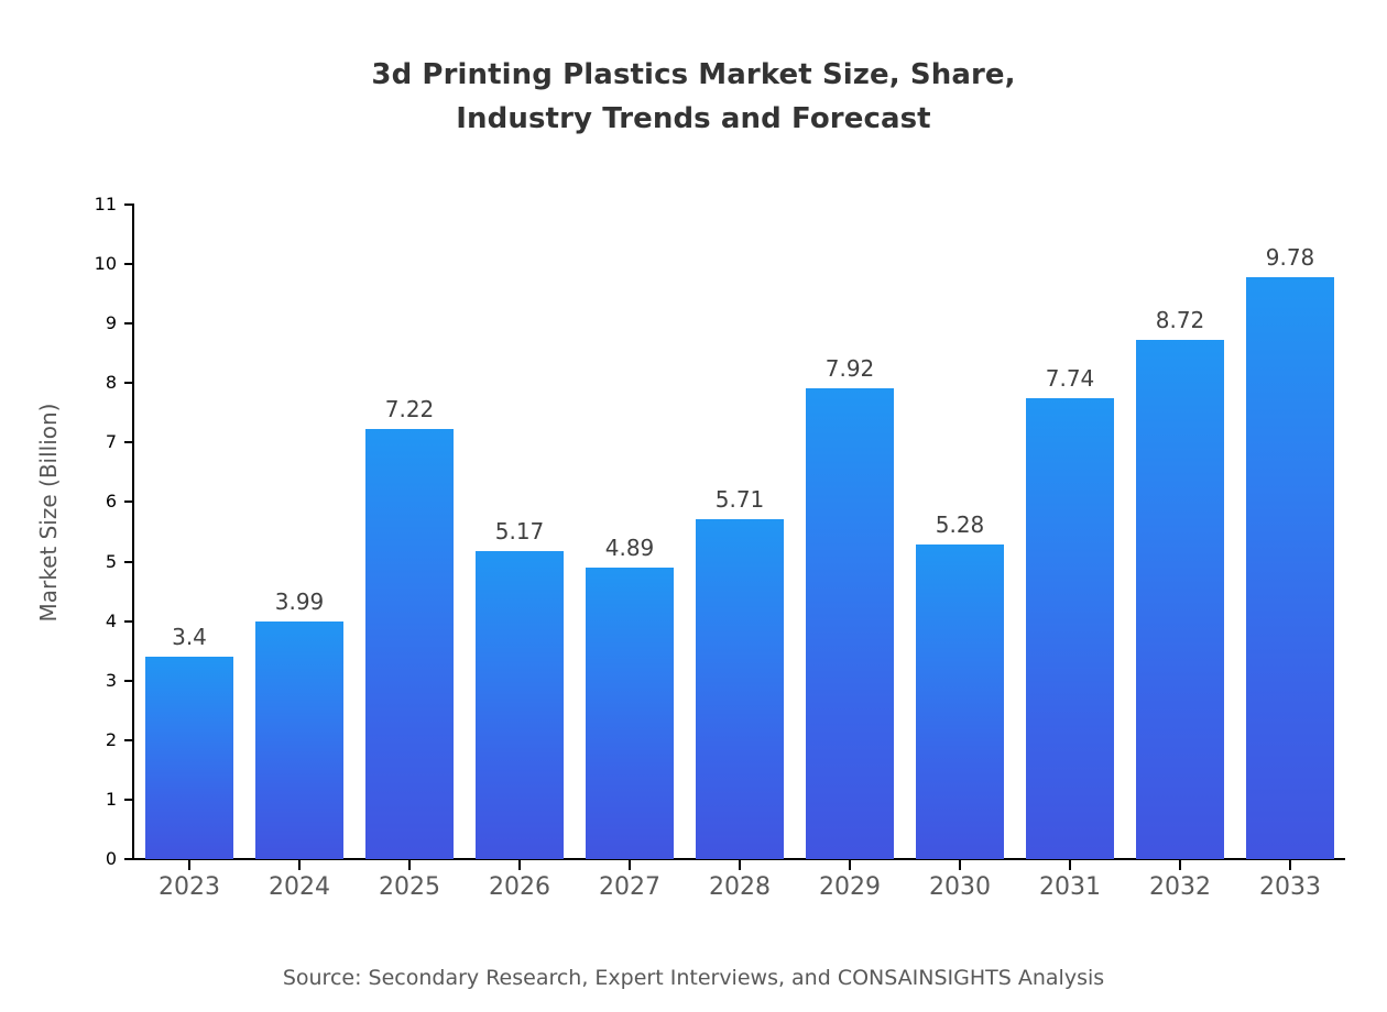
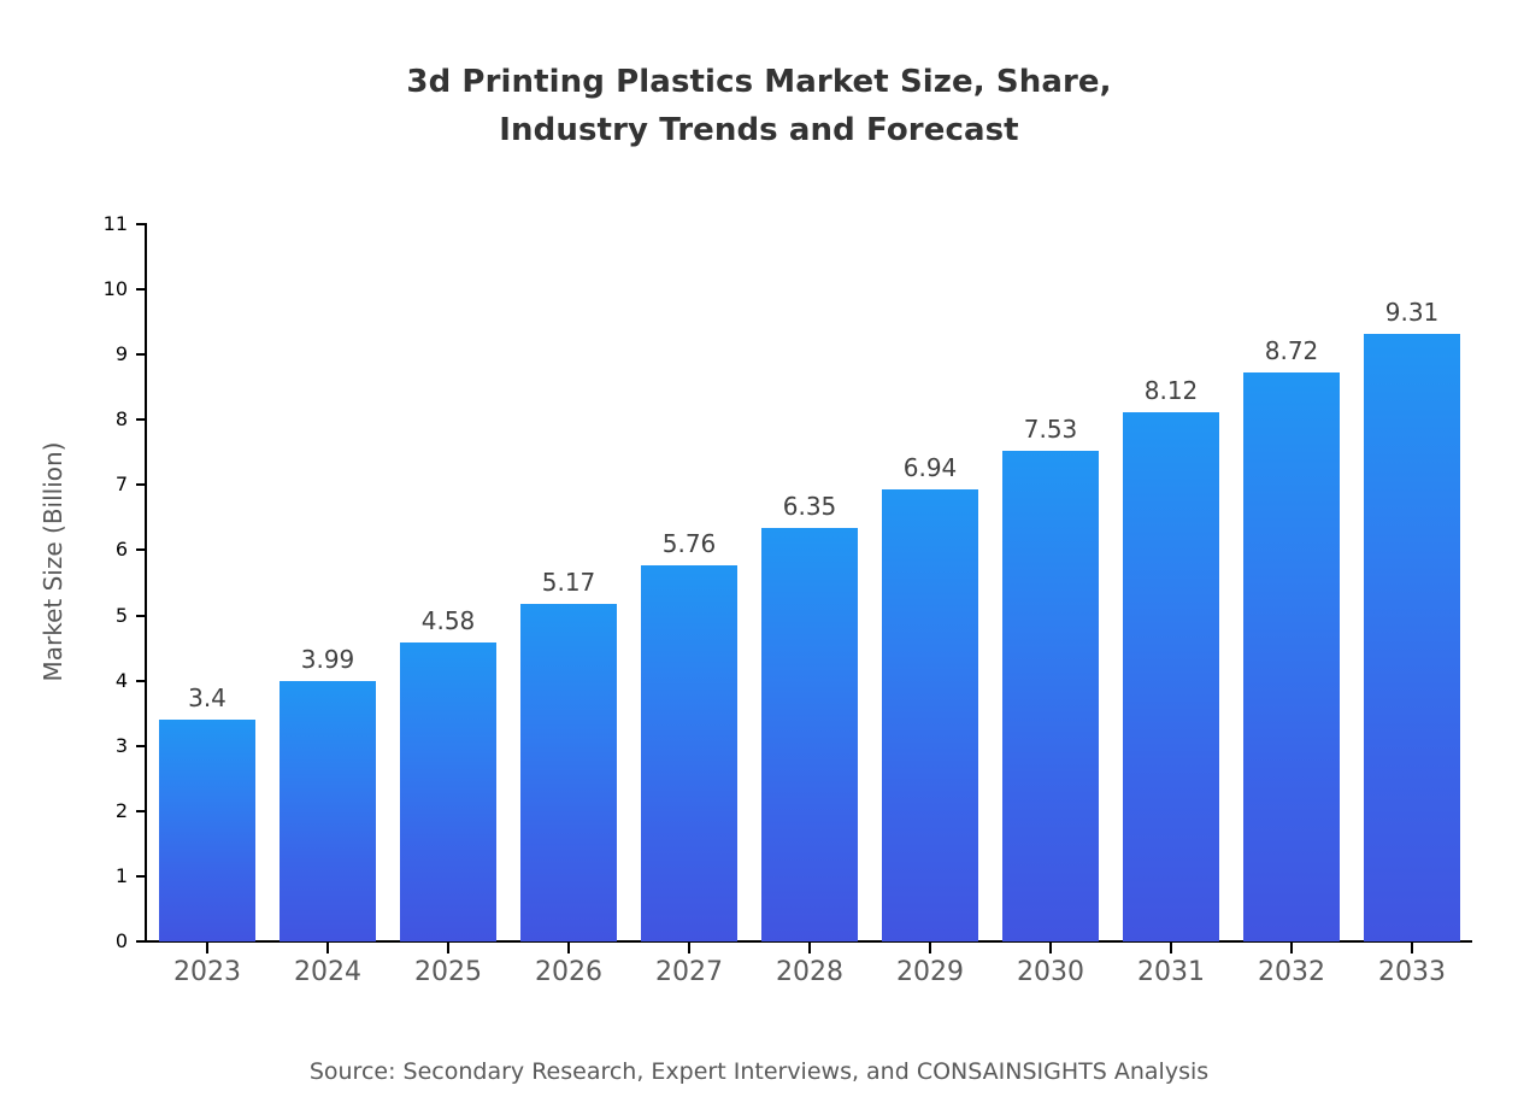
2025: 7.22 -> 4.58
2027: 4.89 -> 5.76
2028: 5.71 -> 6.35
2029: 7.92 -> 6.94
2030: 5.28 -> 7.53
2031: 7.74 -> 8.12
2033: 9.78 -> 9.31
